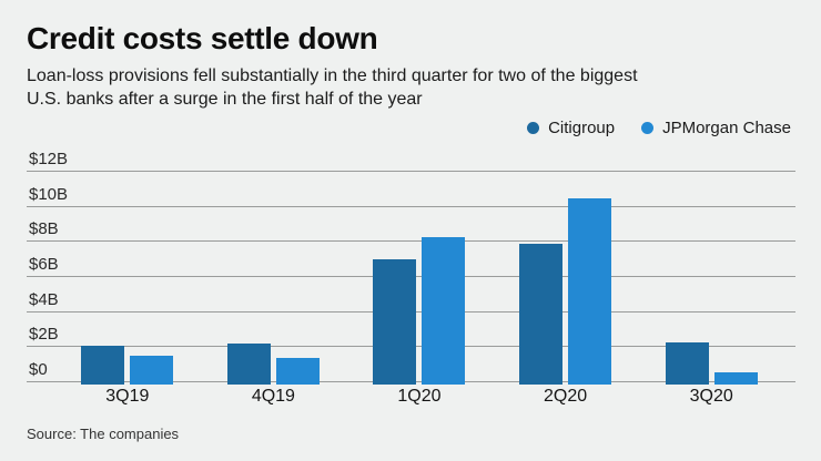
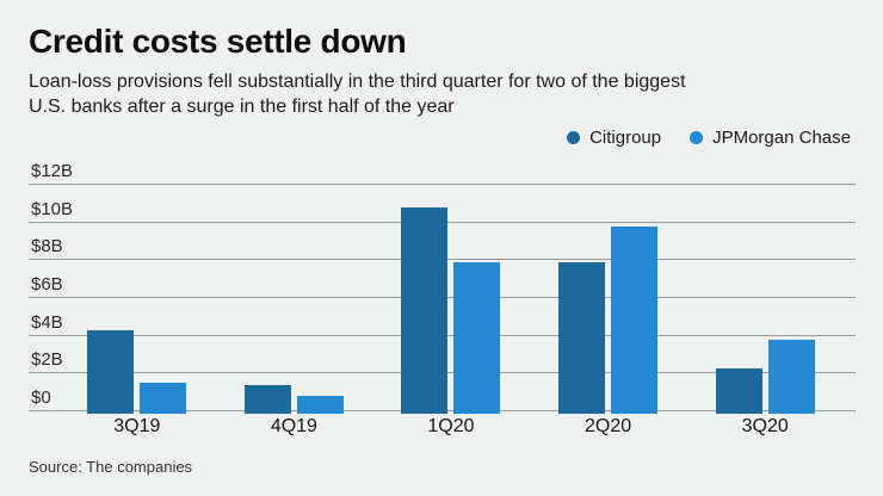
Citigroup/3Q19: $2.1B -> $4.3B
Citigroup/4Q19: $2.2B -> $1.4B
JPMorgan Chase/4Q19: $1.4B -> $0.8B
Citigroup/1Q20: $7.0B -> $10.8B
JPMorgan Chase/1Q20: $8.3B -> $7.9B
JPMorgan Chase/2Q20: $10.5B -> $9.8B
JPMorgan Chase/3Q20: $0.6B -> $3.8B
